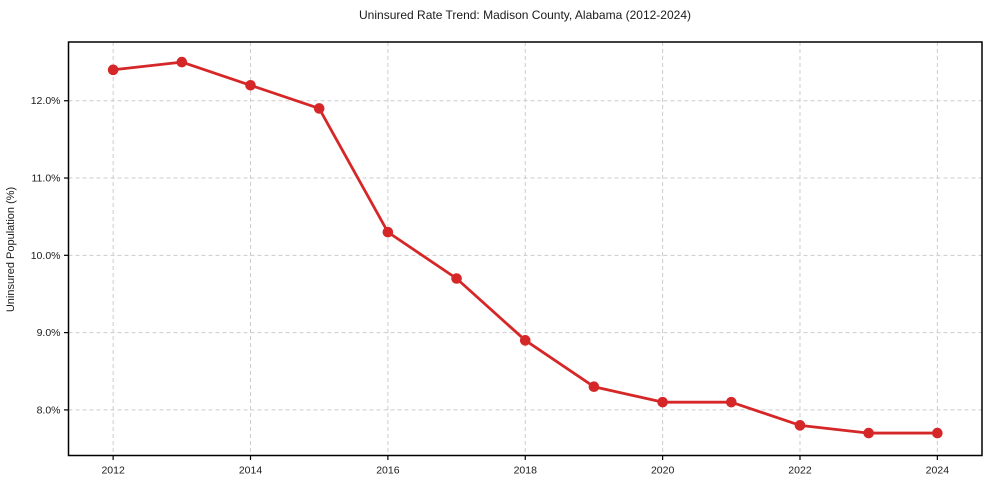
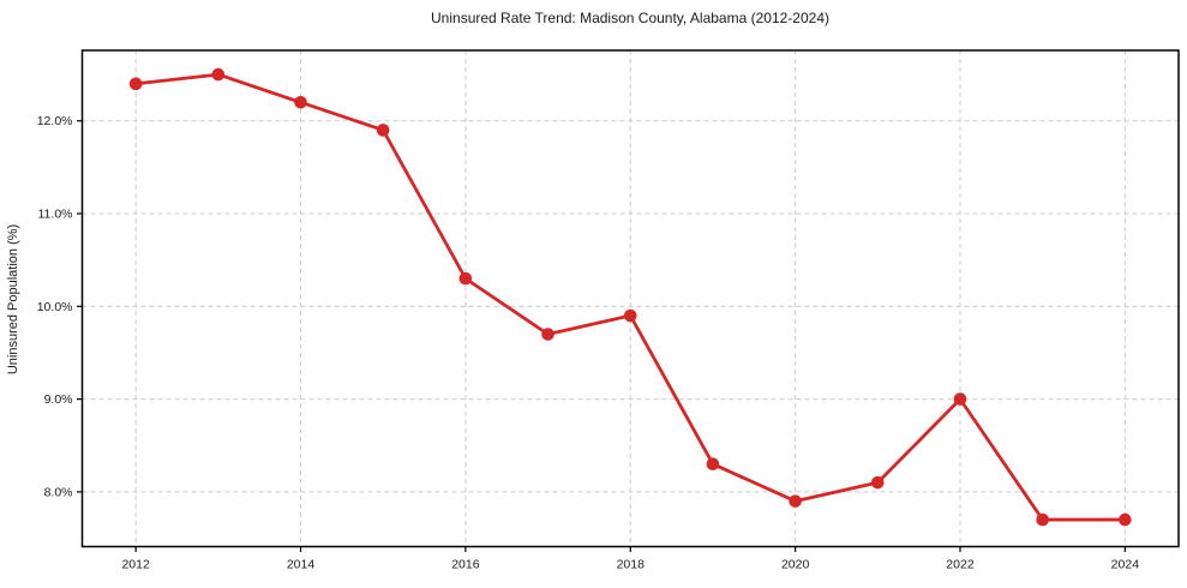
2018: 8.9% -> 9.9%
2020: 8.1% -> 7.9%
2022: 7.8% -> 9.0%
